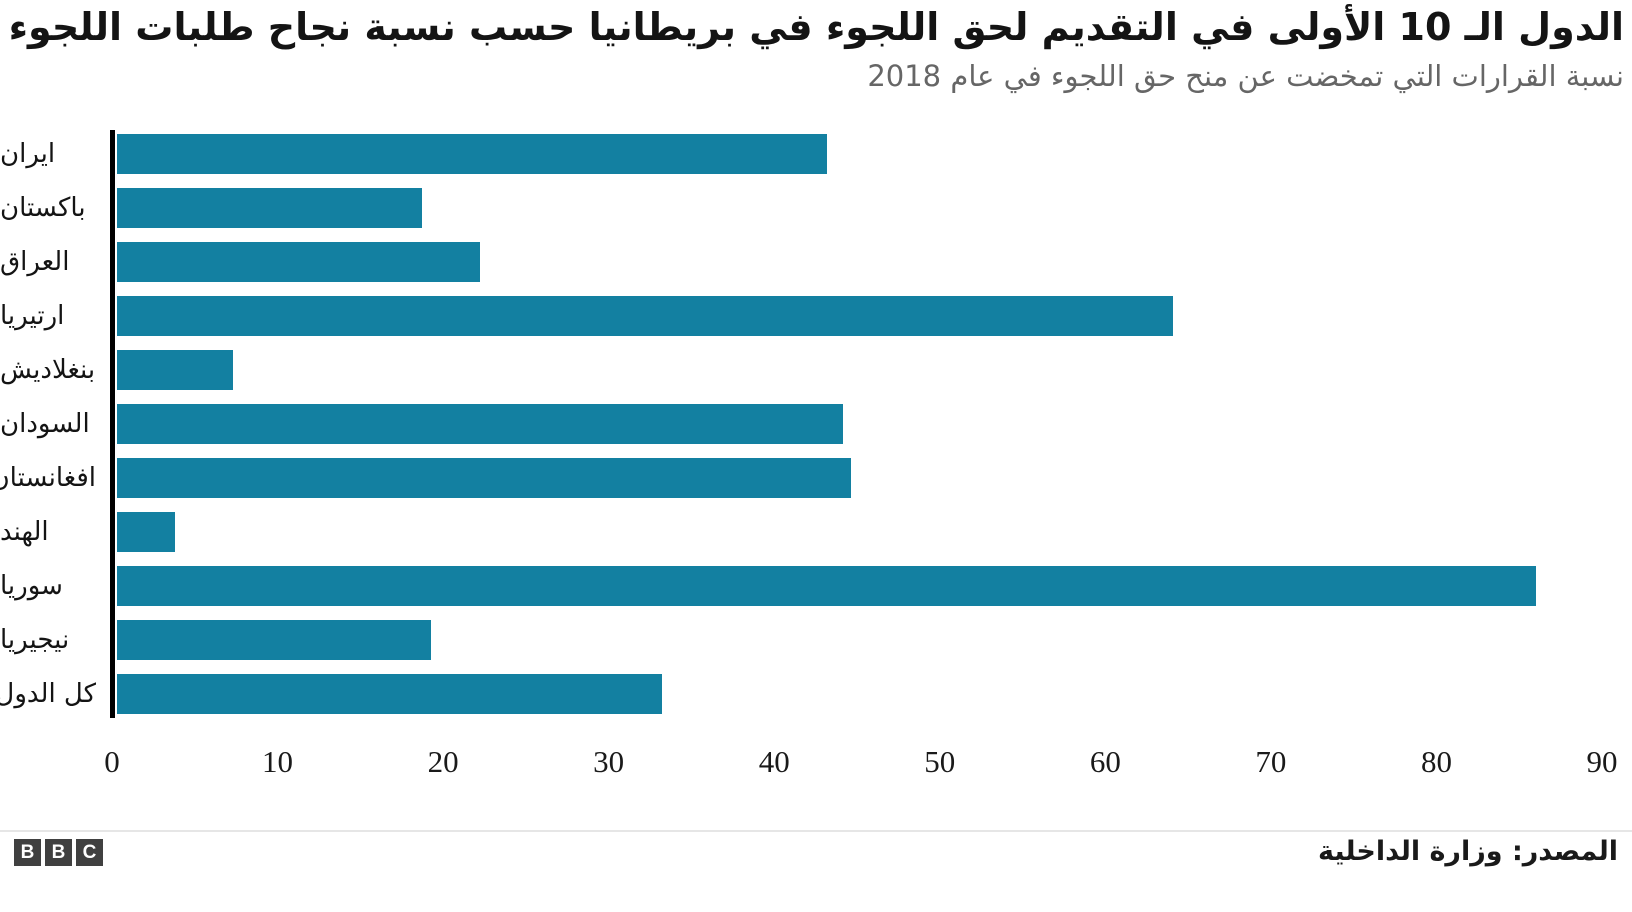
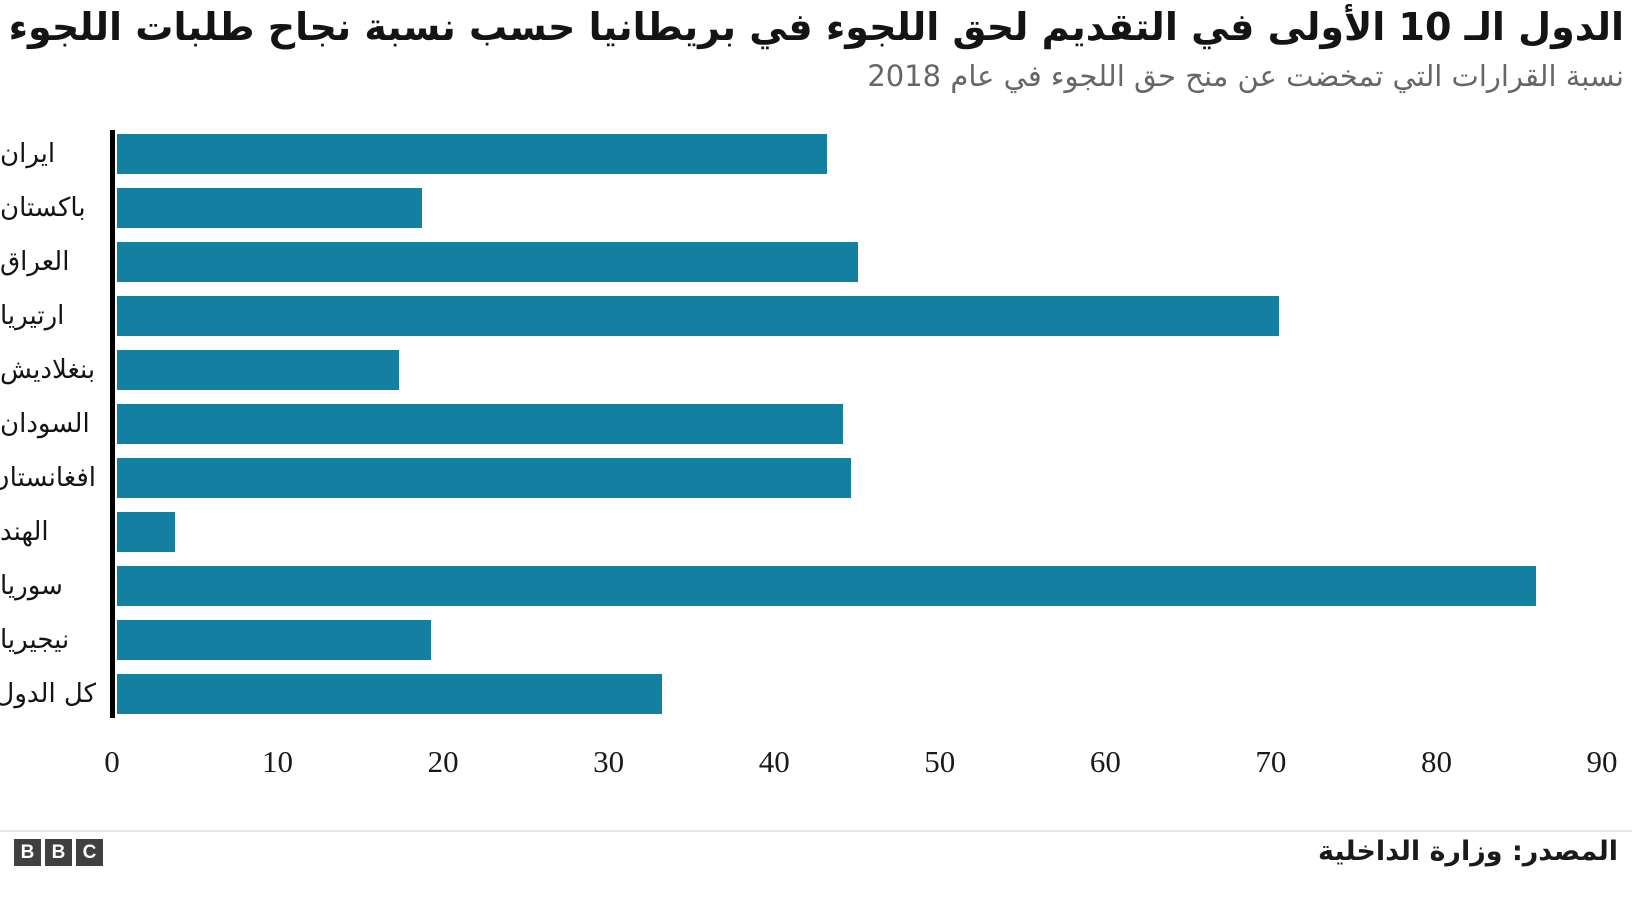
العراق: 22.0 -> 44.9
ارتيريا: 64.0 -> 70.4
بنغلاديش: 7.0 -> 17.1
